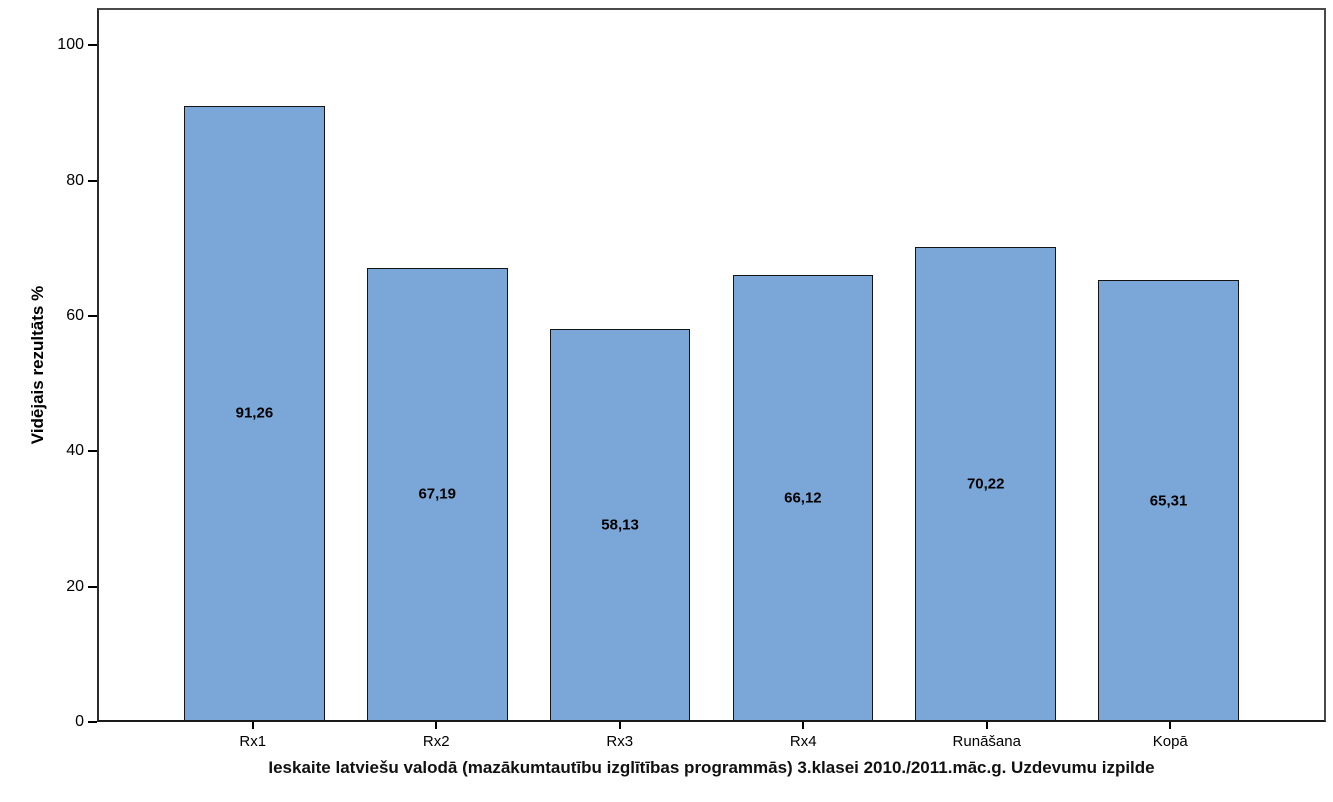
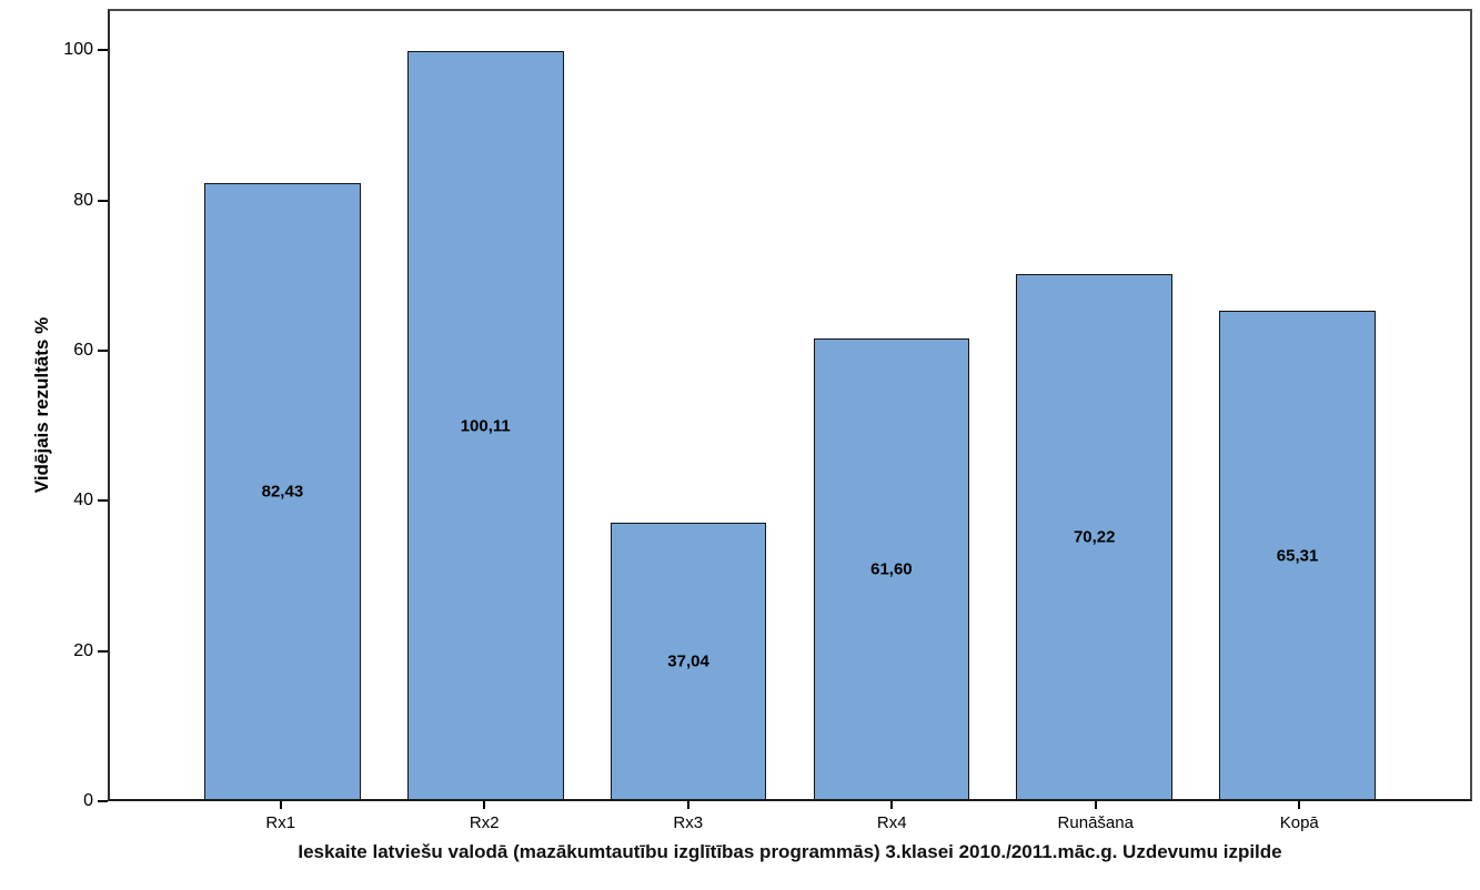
Rx1: 91,26 -> 82,43
Rx2: 67,19 -> 100,11
Rx3: 58,13 -> 37,04
Rx4: 66,12 -> 61,60
